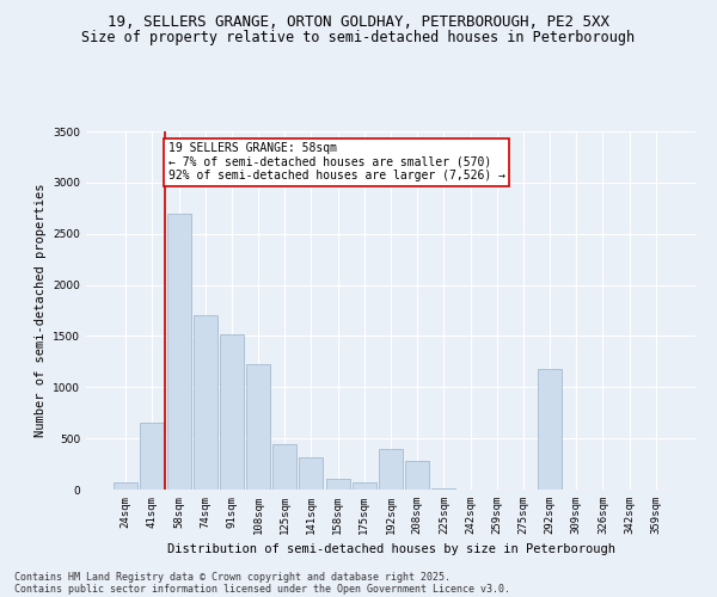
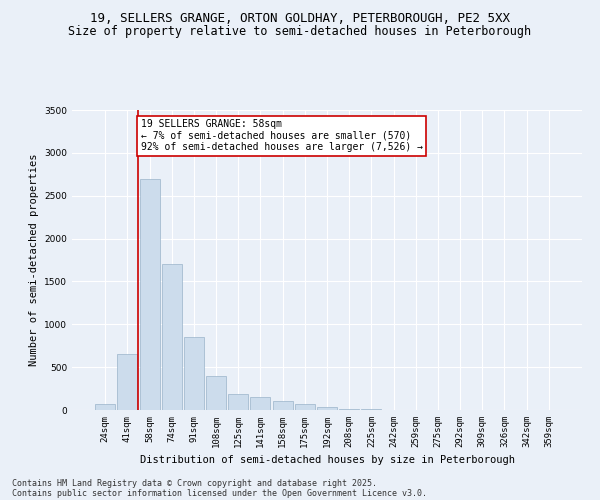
91sqm: 1520 -> 850
108sqm: 1220 -> 400
125sqm: 440 -> 190
141sqm: 320 -> 150
192sqm: 400 -> 30
208sqm: 280 -> 20
292sqm: 1180 -> 0
